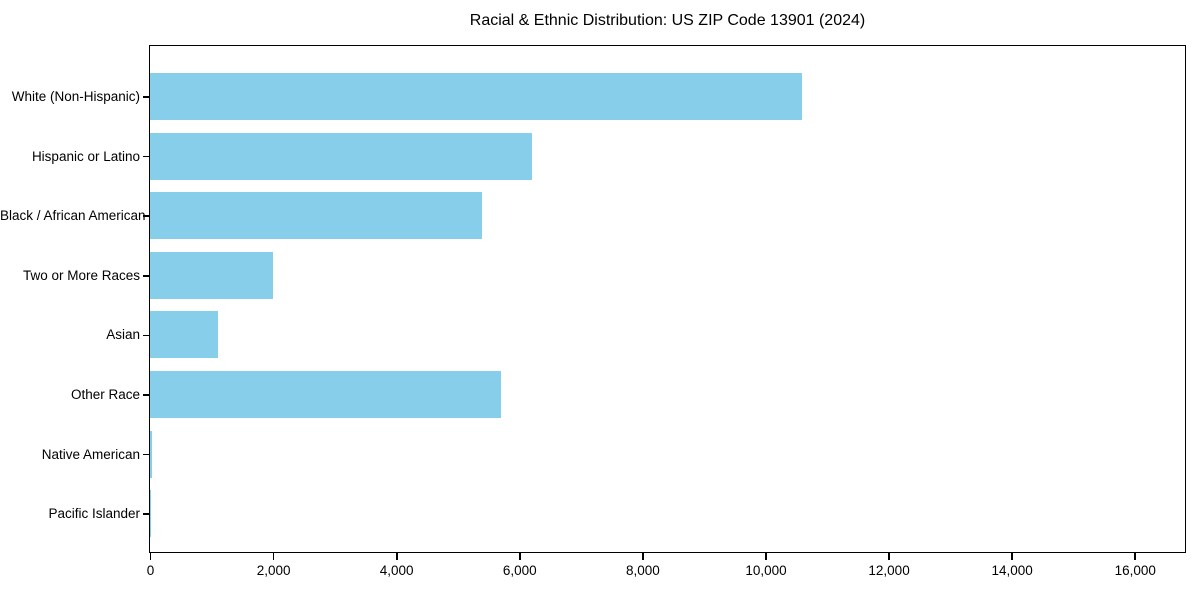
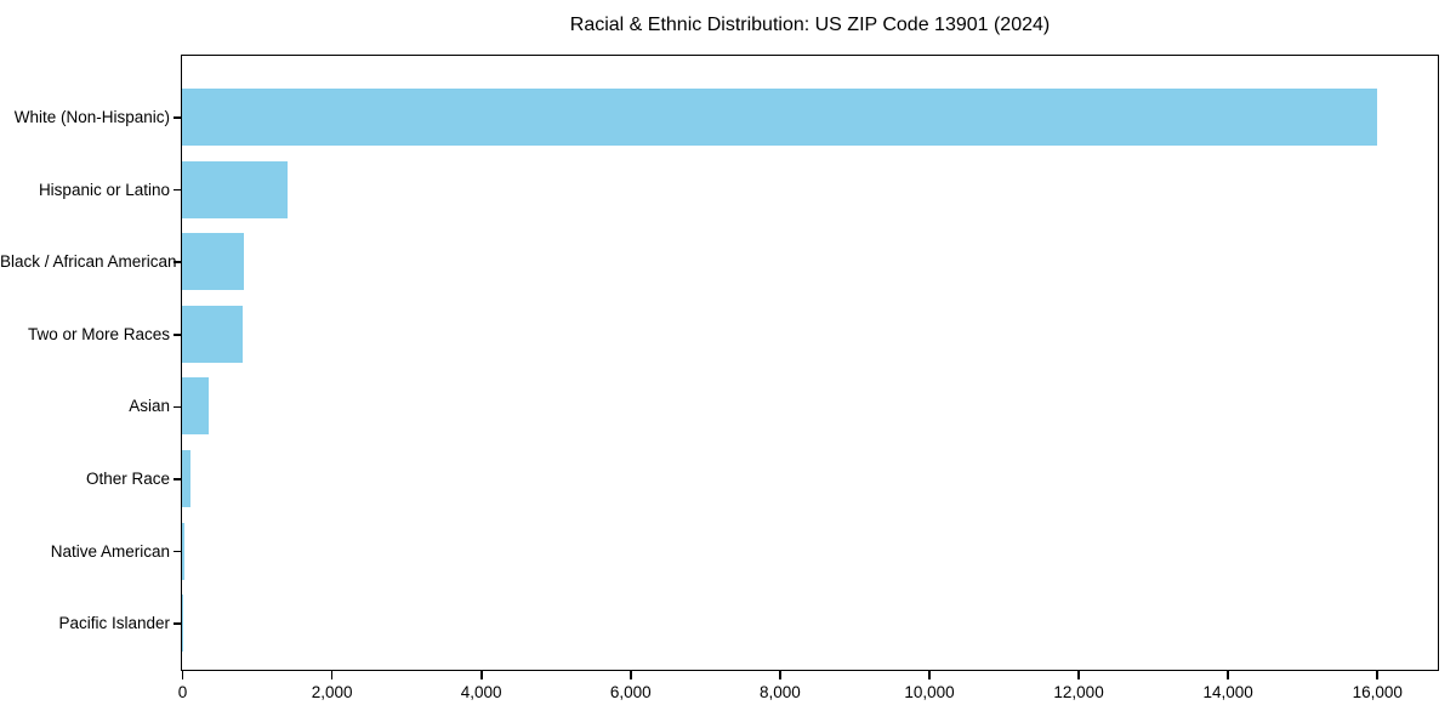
White (Non-Hispanic): 10600 -> 16000
Hispanic or Latino: 6200 -> 1400
Black / African American: 5400 -> 800
Two or More Races: 2000 -> 800
Asian: 1100 -> 400
Other Race: 5700 -> 100
